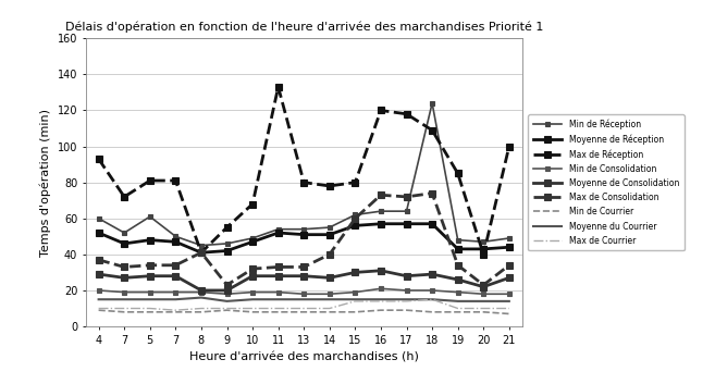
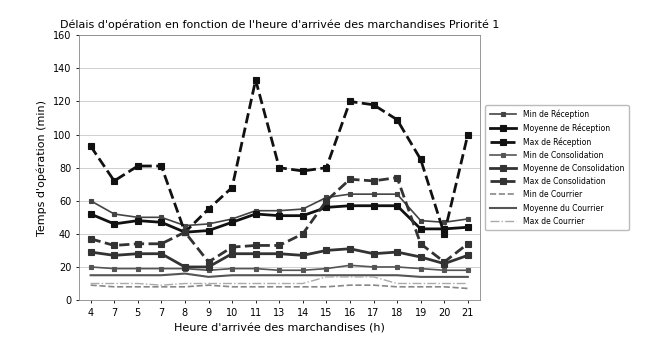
Min de Réception/5: 61 -> 50
Min de Réception/18: 124 -> 64
Max de Courrier/18: 15 -> 10
